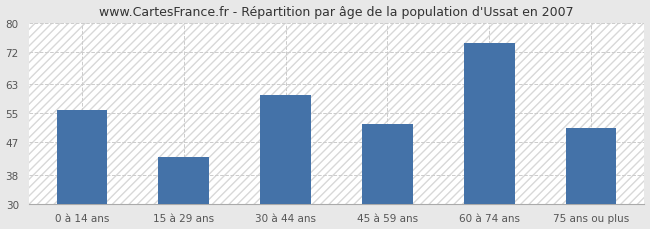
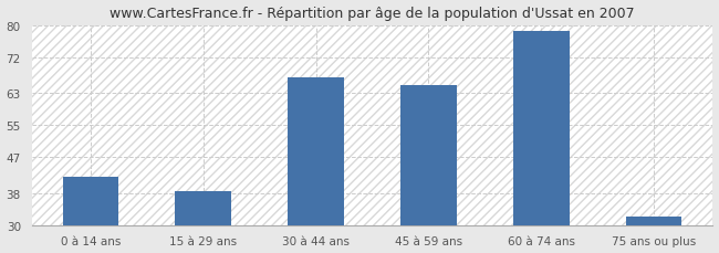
0 à 14 ans: 56.0 -> 42.0
15 à 29 ans: 43.0 -> 38.5
30 à 44 ans: 60.0 -> 67.0
45 à 59 ans: 52.0 -> 65.0
60 à 74 ans: 74.5 -> 78.5
75 ans ou plus: 51.0 -> 32.0
